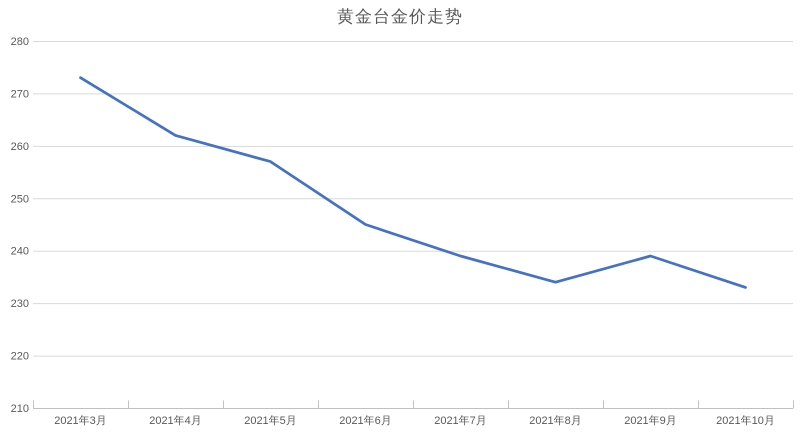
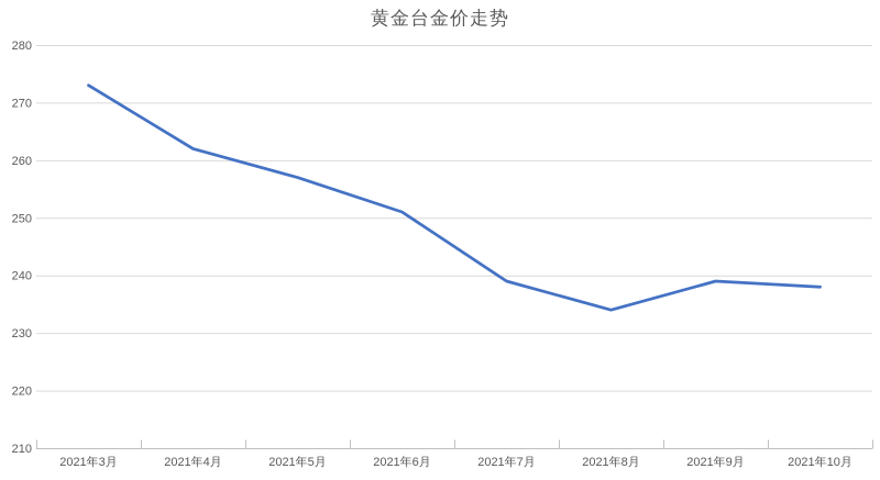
2021年6月: 245 -> 251
2021年10月: 233 -> 238
